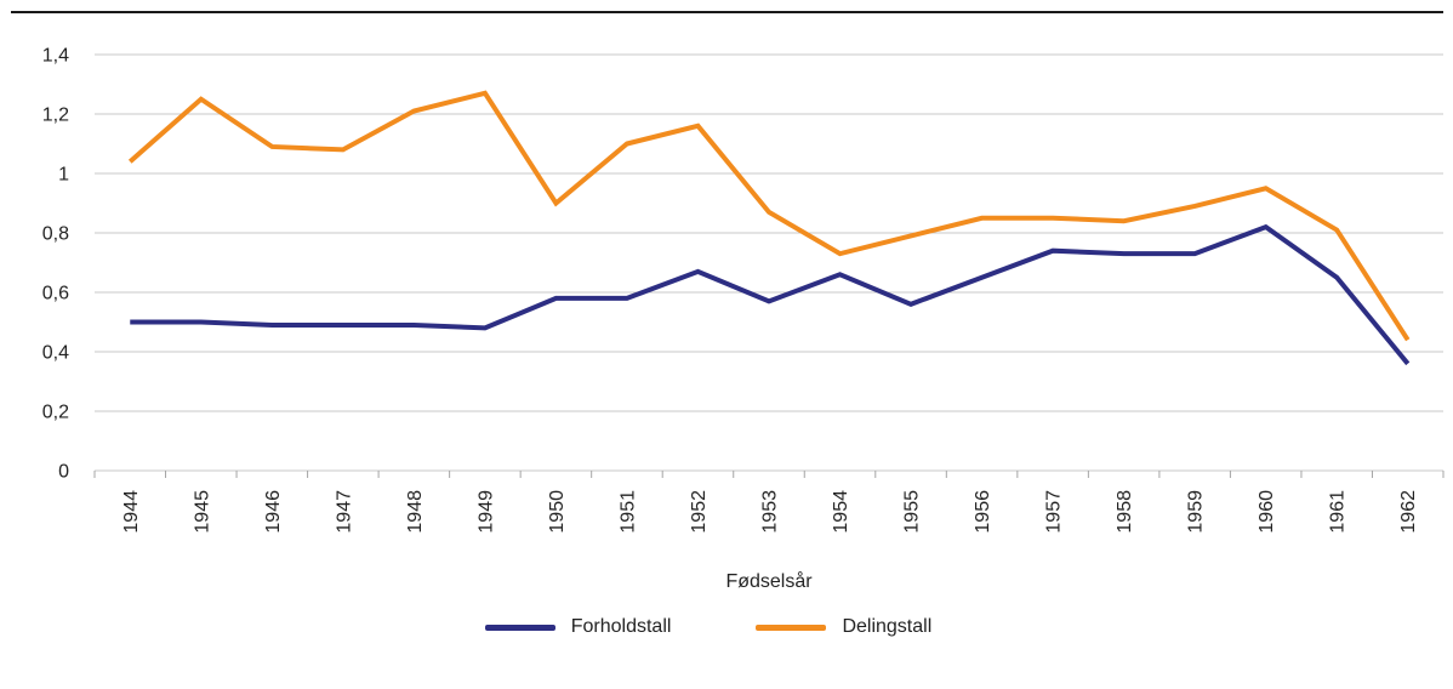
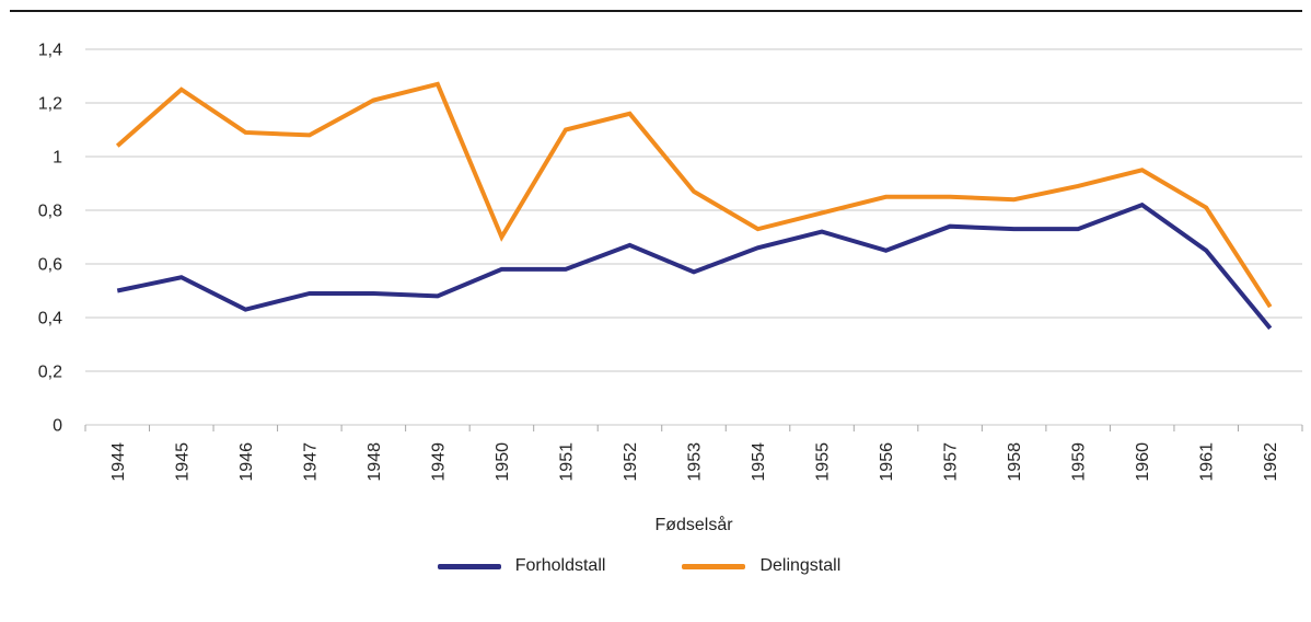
Forholdstall/1945: 0,50 -> 0,55
Forholdstall/1946: 0,49 -> 0,43
Delingstall/1950: 0,90 -> 0,70
Forholdstall/1955: 0,56 -> 0,72
